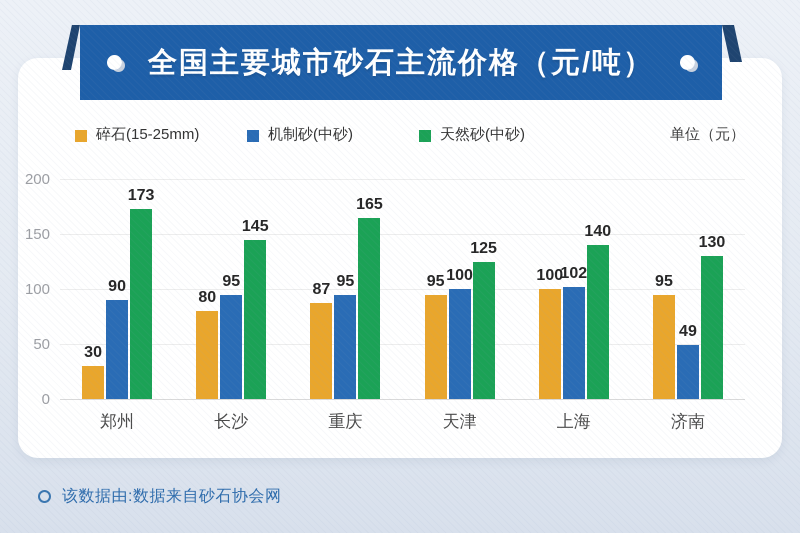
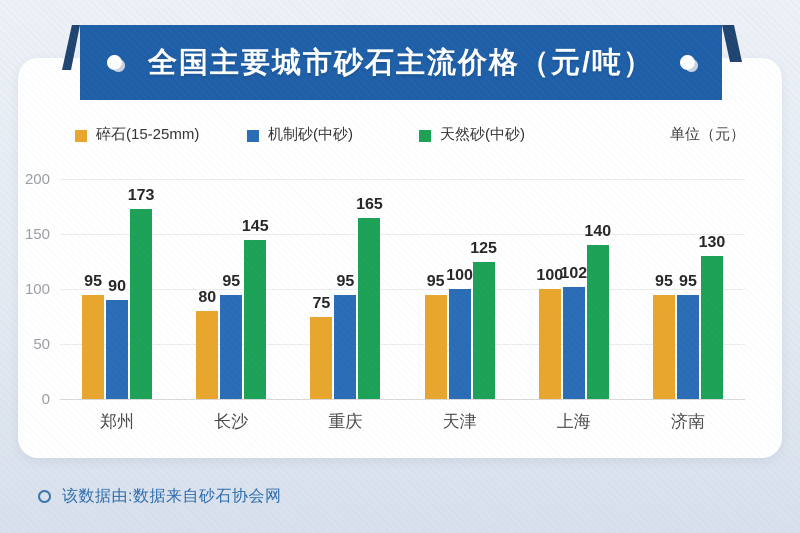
碎石(15-25mm)/郑州: 30 -> 95
碎石(15-25mm)/重庆: 87 -> 75
机制砂(中砂)/济南: 49 -> 95
